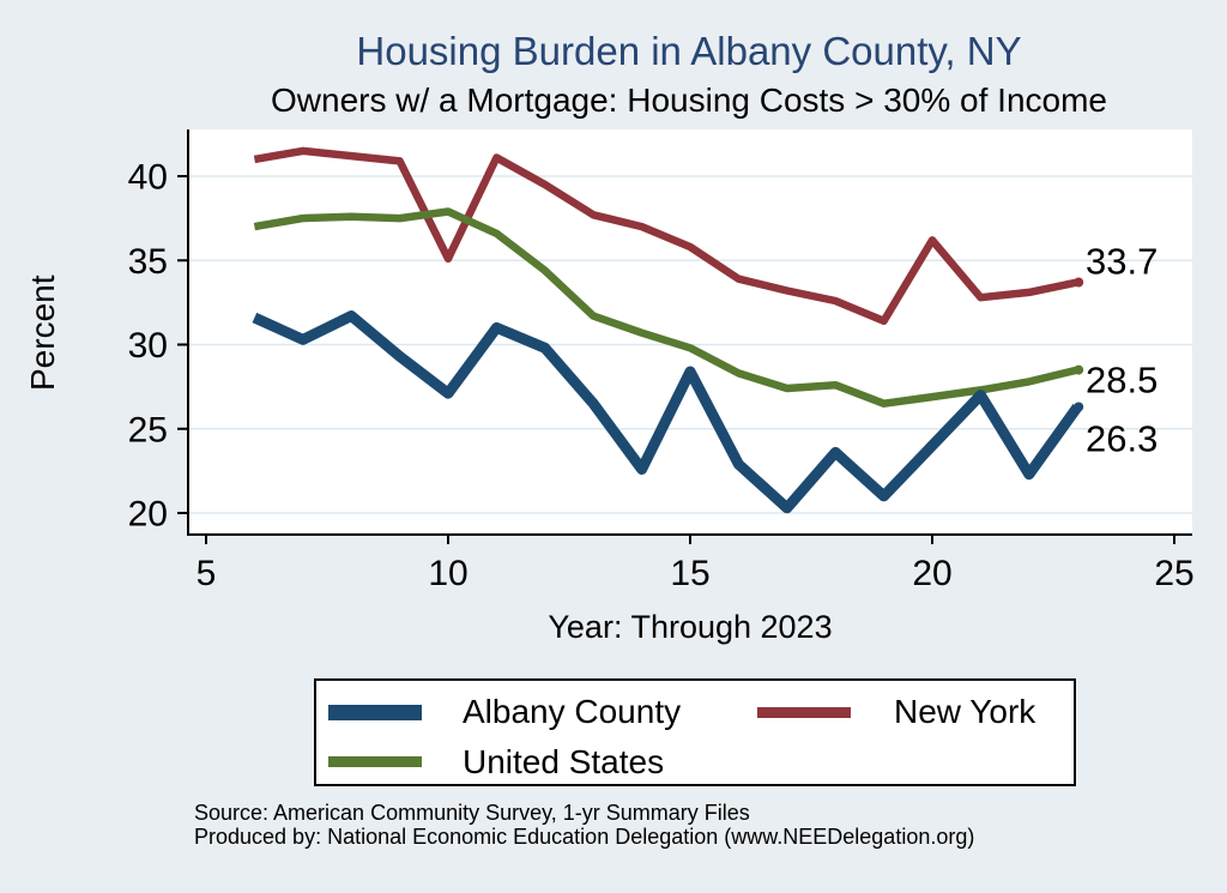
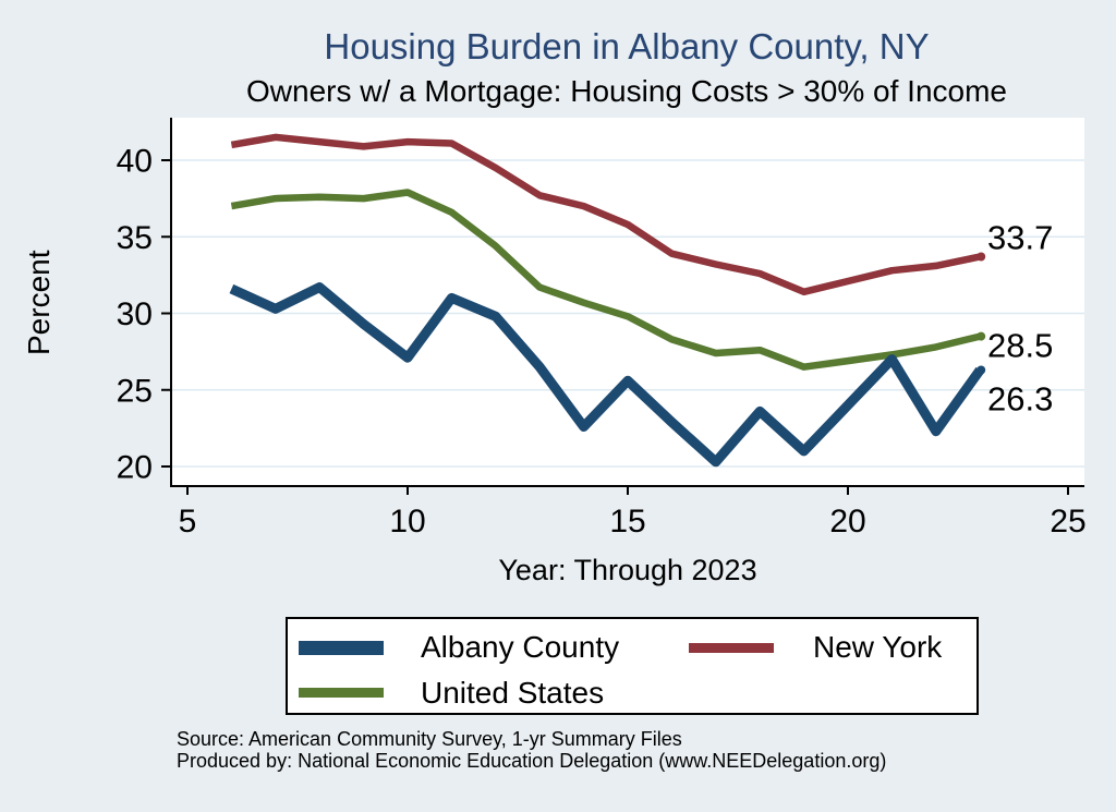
New York/10: 35.1 -> 41.2
Albany County/15: 28.4 -> 25.6
New York/20: 36.2 -> 32.1
